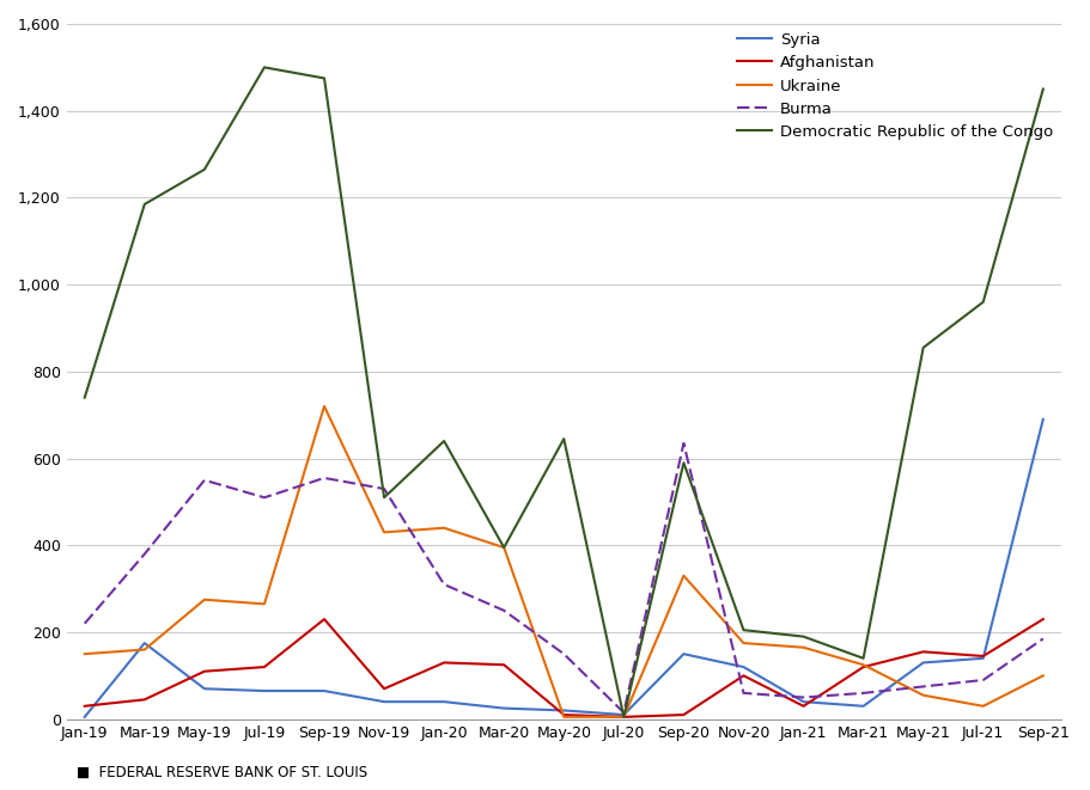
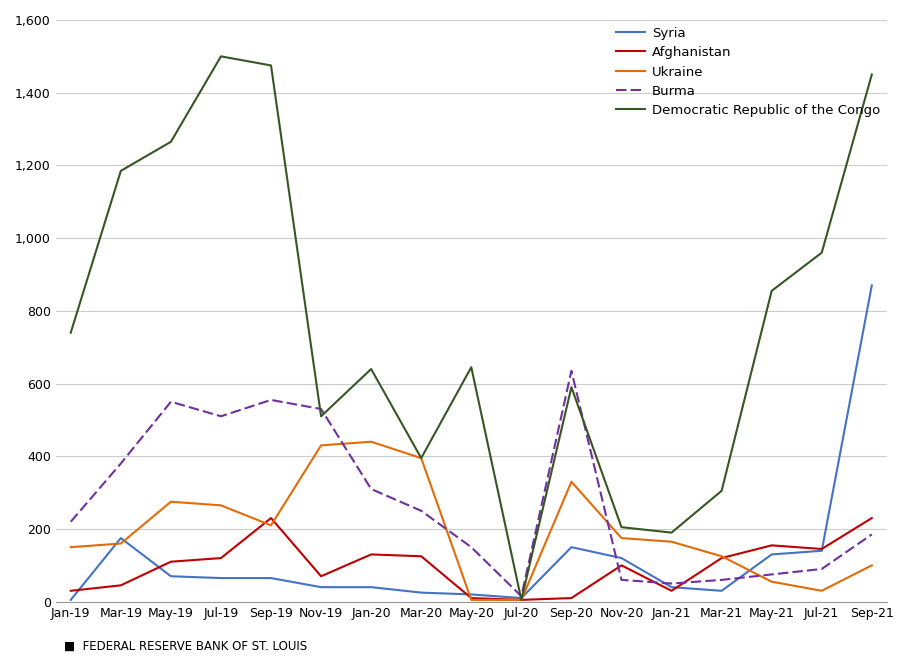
Ukraine/Sep-19: 720 -> 210
Democratic Republic of the Congo/Mar-21: 140 -> 305
Syria/Sep-21: 690 -> 870
